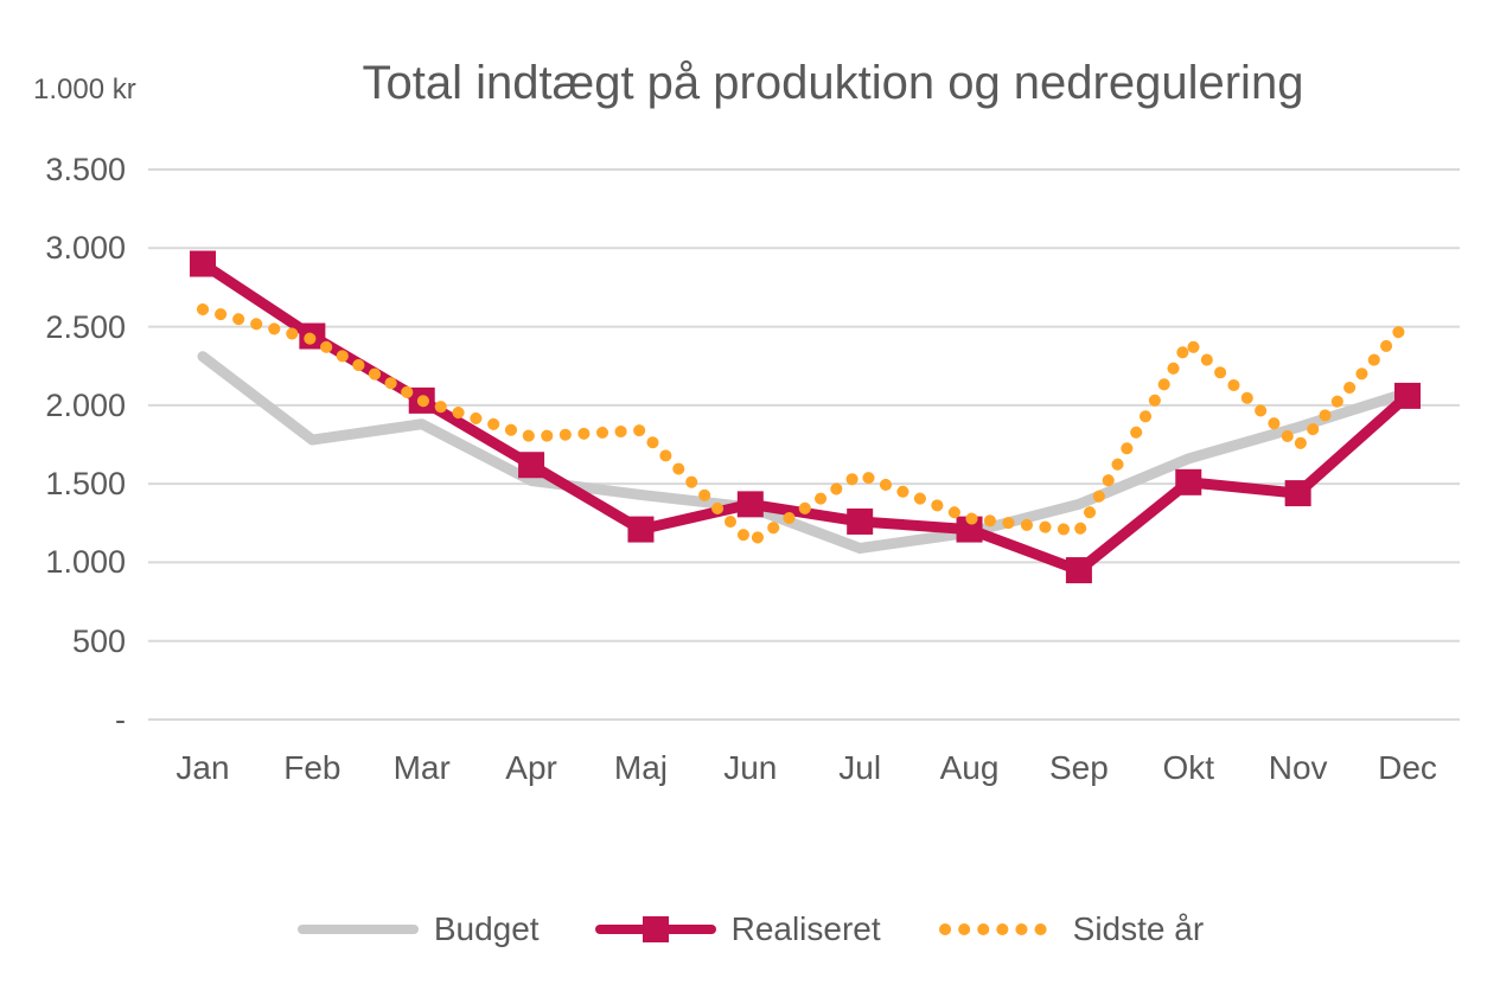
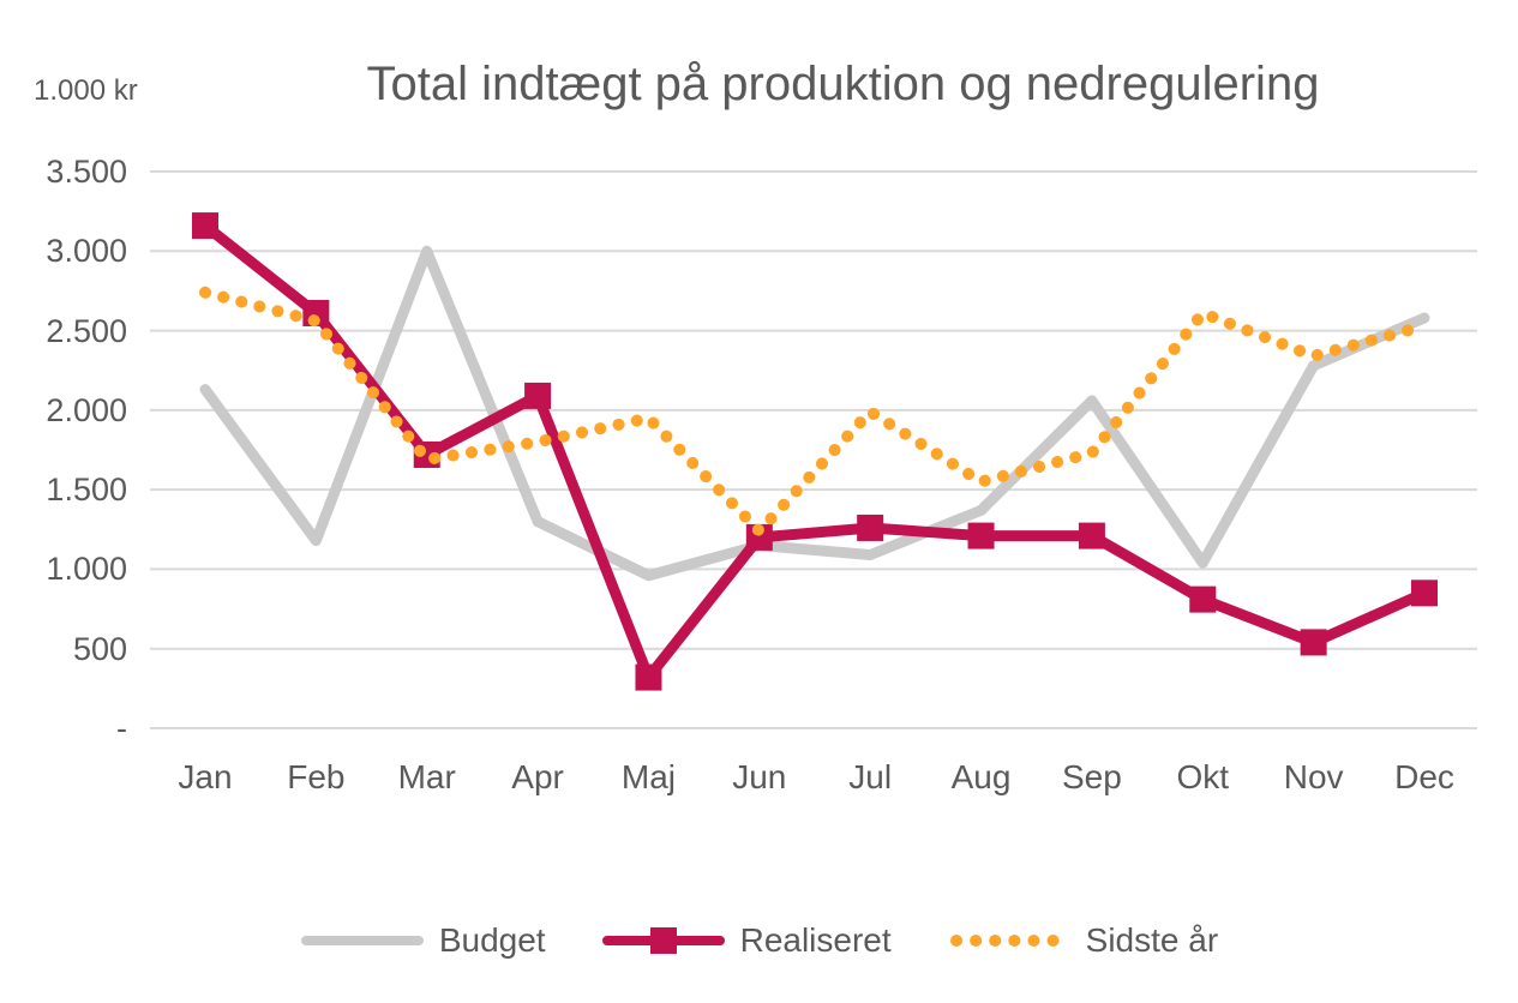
Budget/Jan: 2310 -> 2130
Realiseret/Jan: 2900 -> 3160
Sidste år/Jan: 2610 -> 2740
Budget/Feb: 1780 -> 1180
Realiseret/Feb: 2440 -> 2610
Sidste år/Feb: 2420 -> 2560
Budget/Mar: 1880 -> 3000
Realiseret/Mar: 2030 -> 1720
Sidste år/Mar: 2030 -> 1690
Budget/Apr: 1520 -> 1300
Realiseret/Apr: 1620 -> 2090
Budget/Maj: 1430 -> 960
Realiseret/Maj: 1210 -> 320
Sidste år/Maj: 1840 -> 1950
Budget/Jun: 1350 -> 1150
Realiseret/Jun: 1370 -> 1200
Sidste år/Jun: 1130 -> 1240
Sidste år/Jul: 1560 -> 1990
Budget/Aug: 1190 -> 1370
Sidste år/Aug: 1280 -> 1550
Budget/Sep: 1370 -> 2060
Realiseret/Sep: 950 -> 1210
Sidste år/Sep: 1200 -> 1730
Budget/Okt: 1660 -> 1040
Realiseret/Okt: 1510 -> 810
Sidste år/Okt: 2400 -> 2610
Budget/Nov: 1860 -> 2280
Realiseret/Nov: 1440 -> 540
Sidste år/Nov: 1740 -> 2340
Budget/Dec: 2080 -> 2580
Realiseret/Dec: 2060 -> 850
